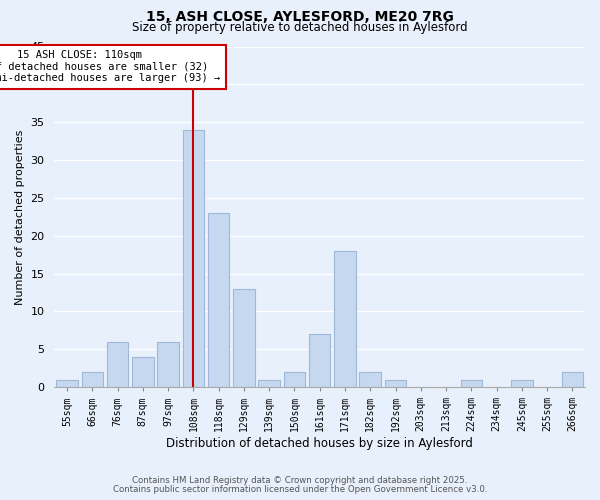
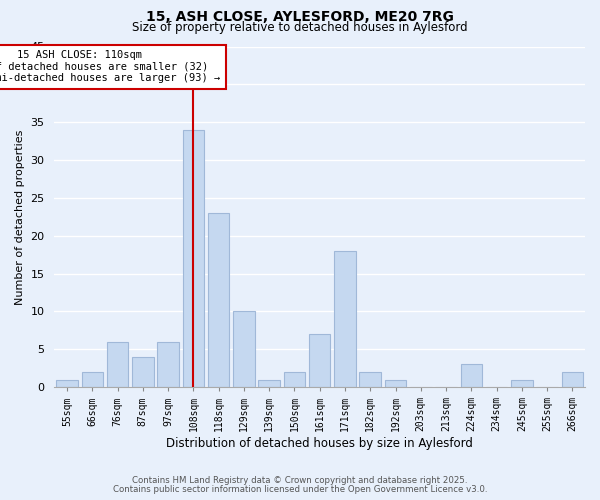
129sqm: 13 -> 10
224sqm: 1 -> 3
